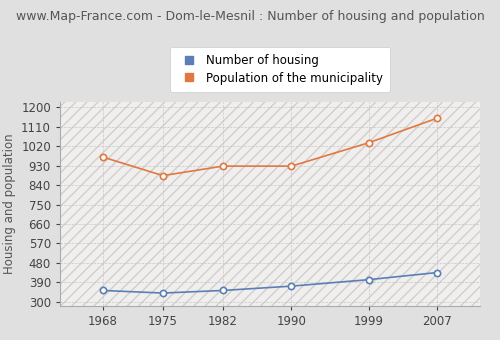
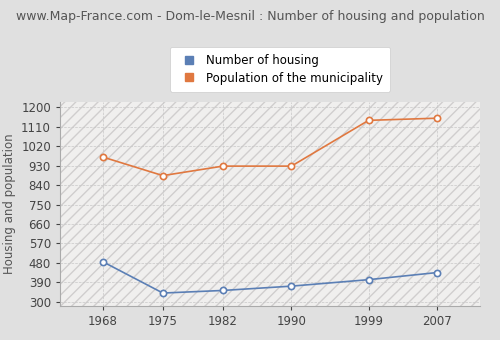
Number of housing/1968: 352 -> 485
Population of the municipality/1999: 1036 -> 1140
